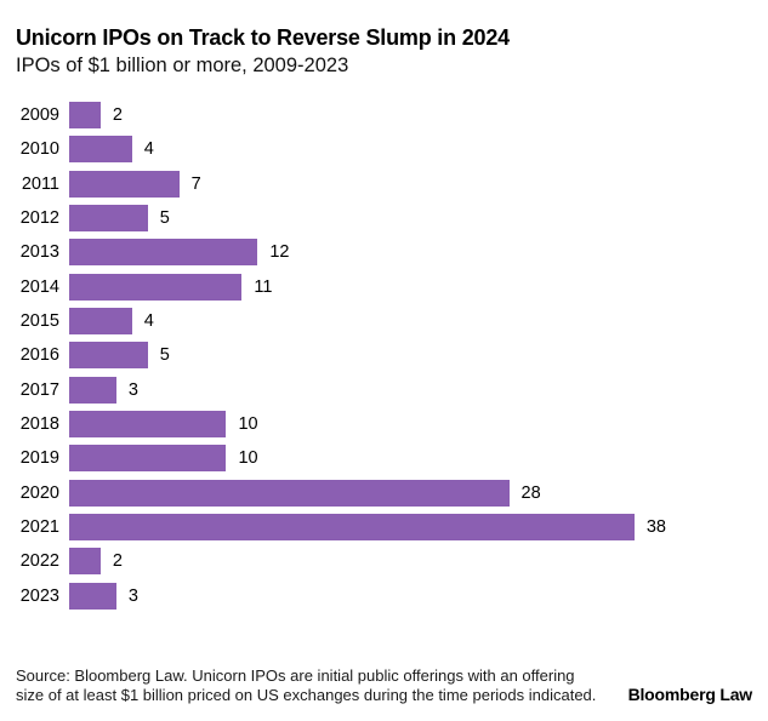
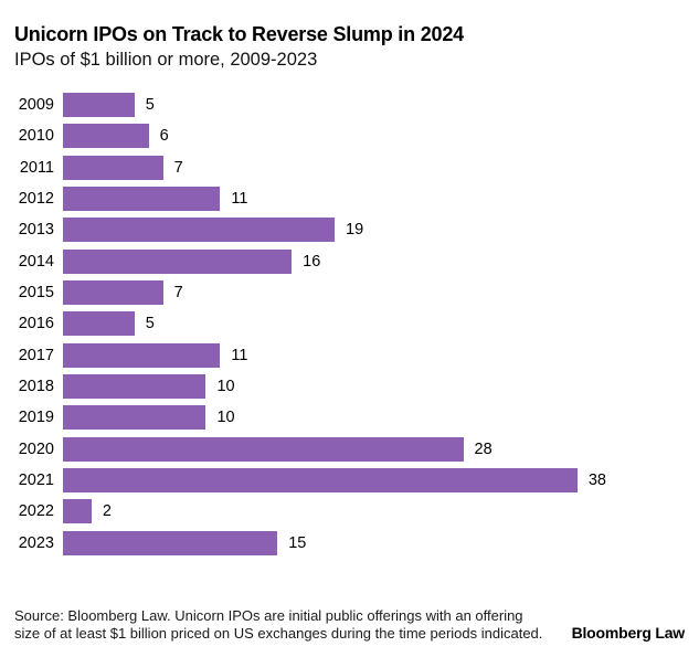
2009: 2 -> 5
2010: 4 -> 6
2012: 5 -> 11
2013: 12 -> 19
2014: 11 -> 16
2015: 4 -> 7
2017: 3 -> 11
2023: 3 -> 15
